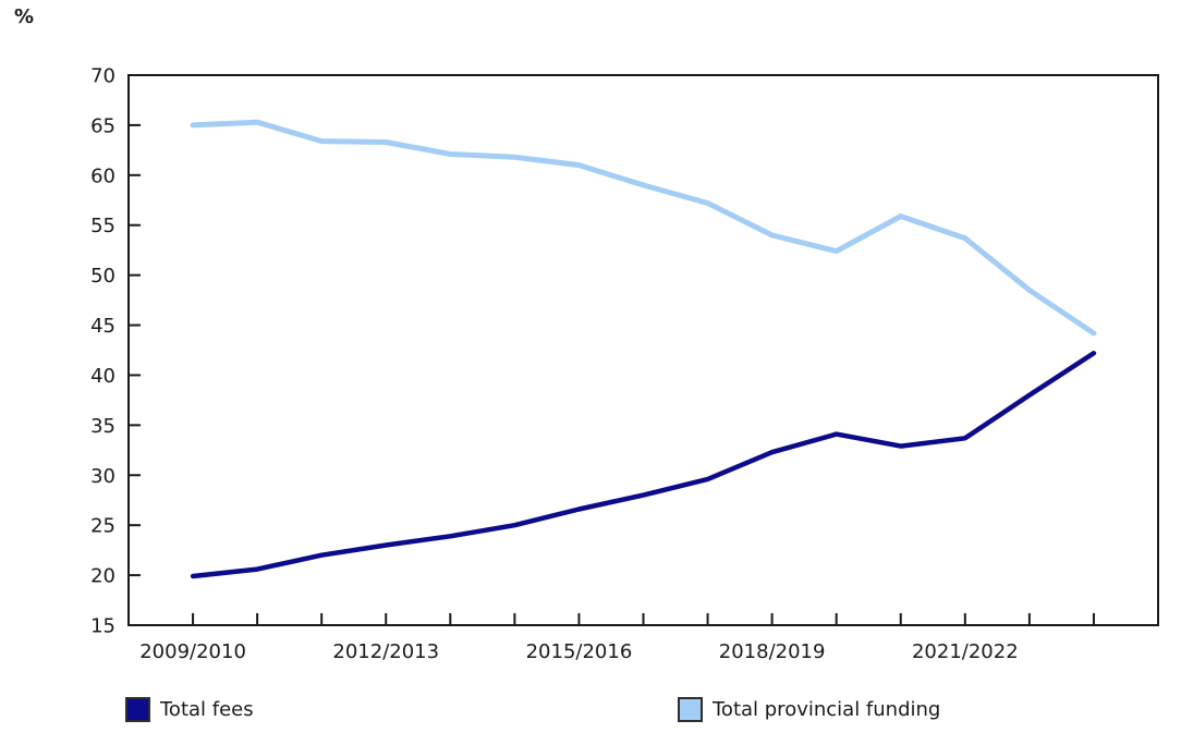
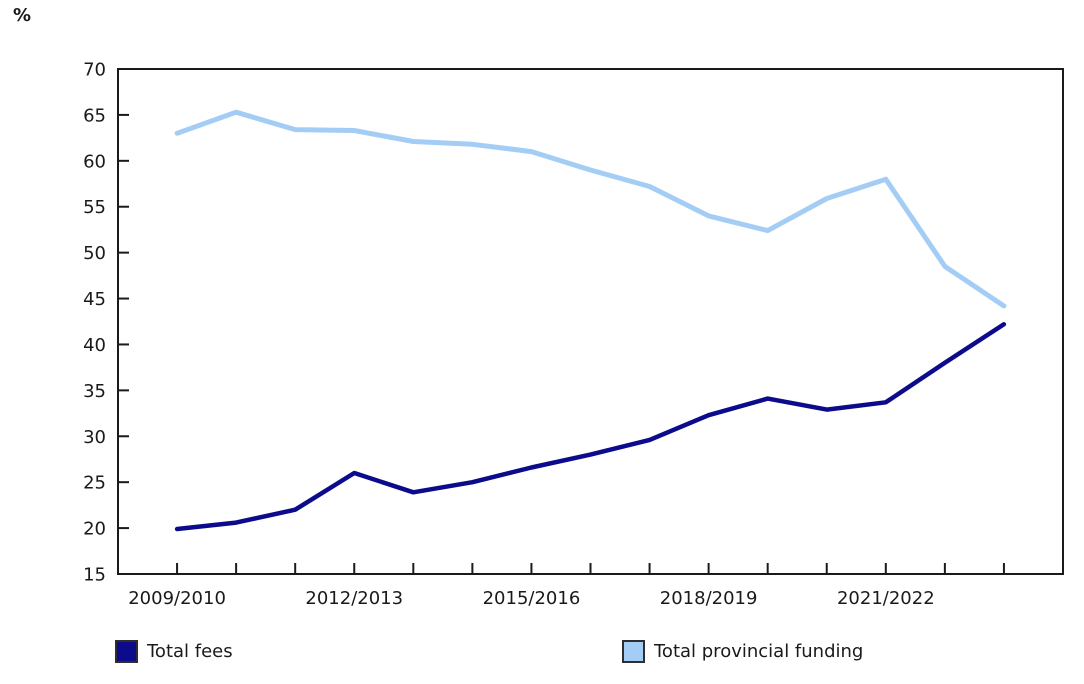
Total provincial funding/2009/2010: 65 -> 63
Total fees/2012/2013: 23 -> 26
Total provincial funding/2021/2022: 54 -> 58
